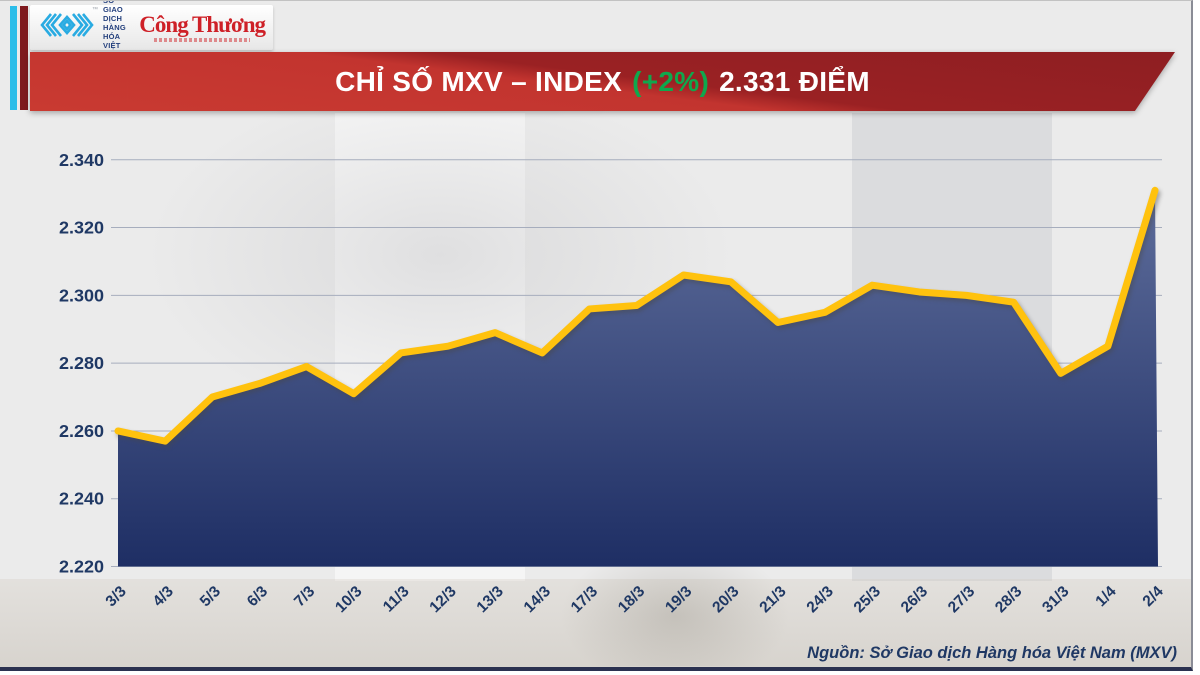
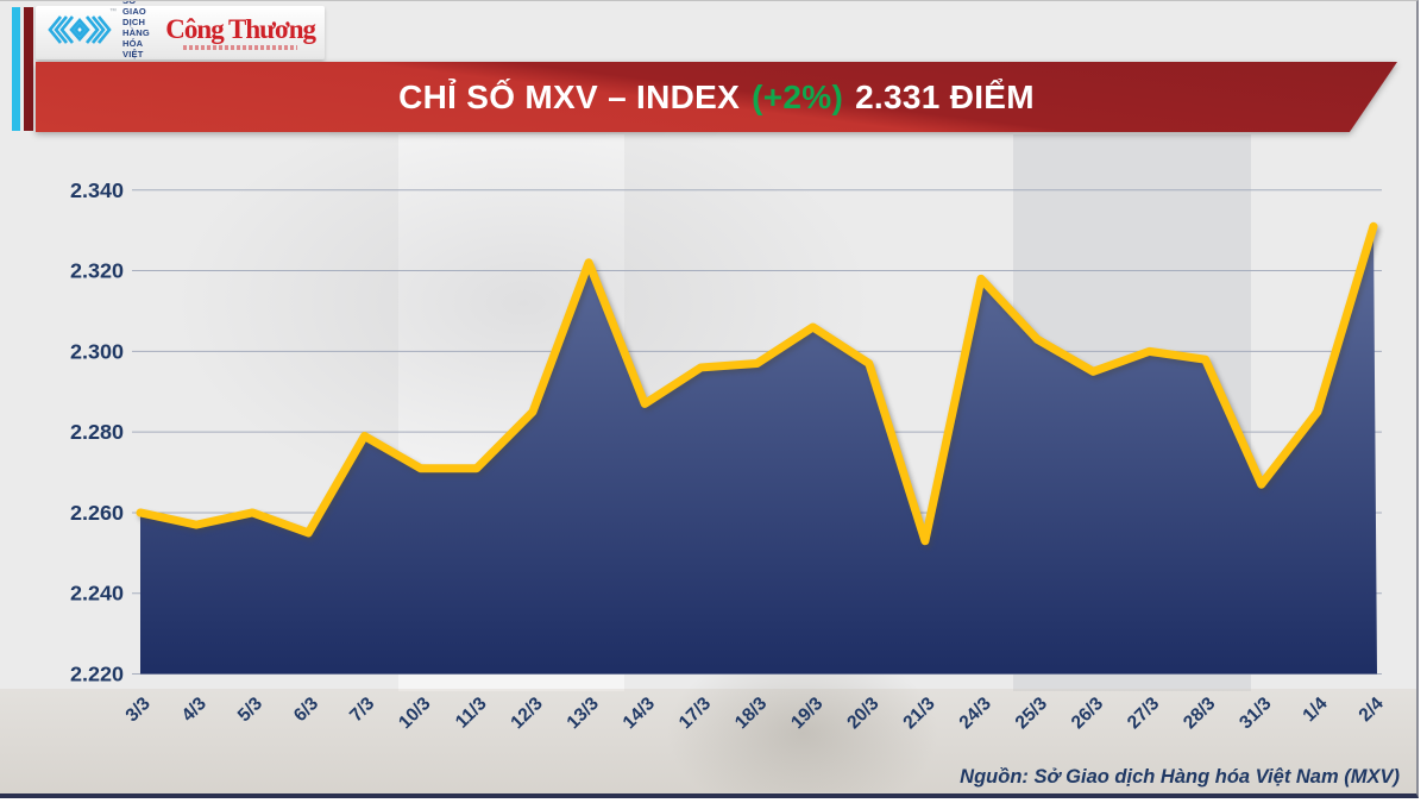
5/3: 2270 -> 2260
6/3: 2274 -> 2255
11/3: 2283 -> 2271
13/3: 2289 -> 2322
14/3: 2283 -> 2287
20/3: 2304 -> 2297
21/3: 2292 -> 2253
24/3: 2295 -> 2318
26/3: 2301 -> 2295
31/3: 2277 -> 2267
